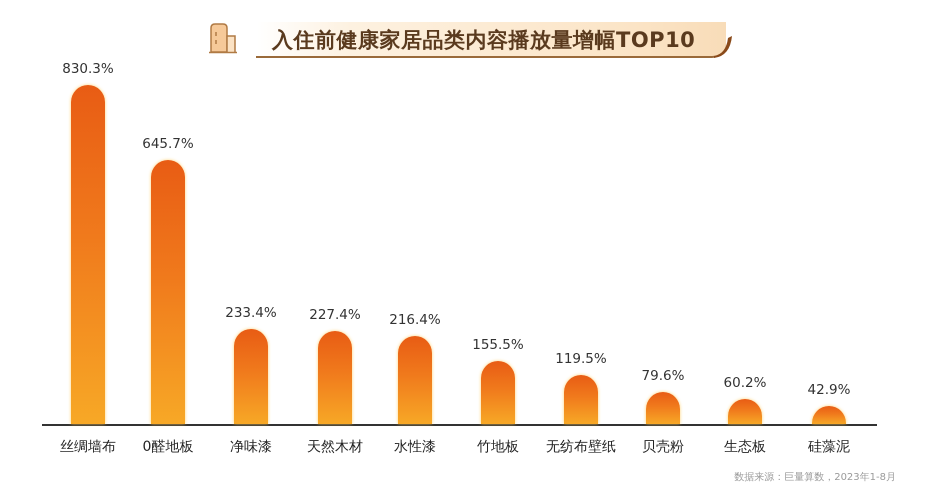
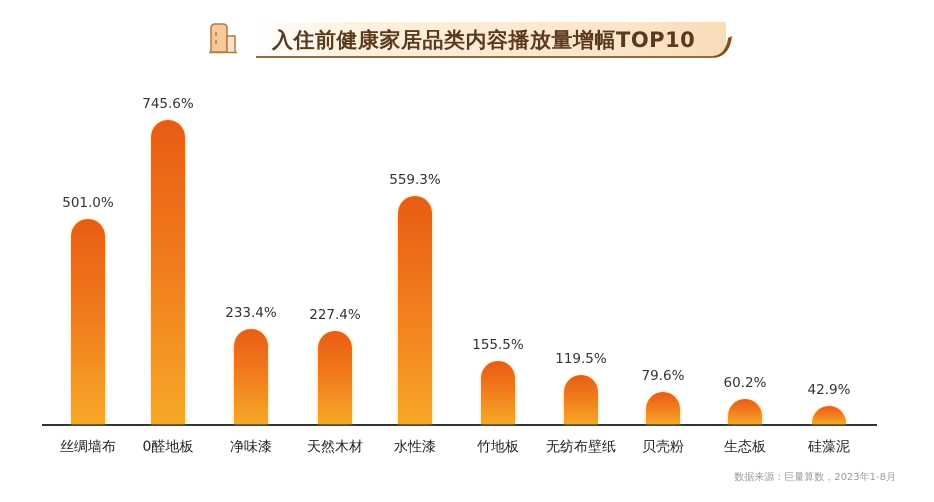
丝绸墙布: 830.3% -> 501.0%
0醛地板: 645.7% -> 745.6%
水性漆: 216.4% -> 559.3%
